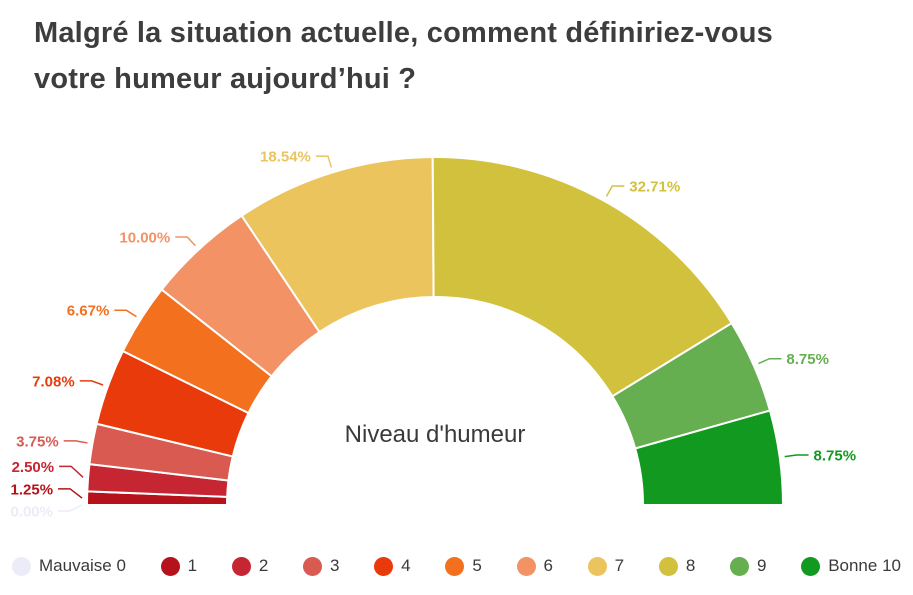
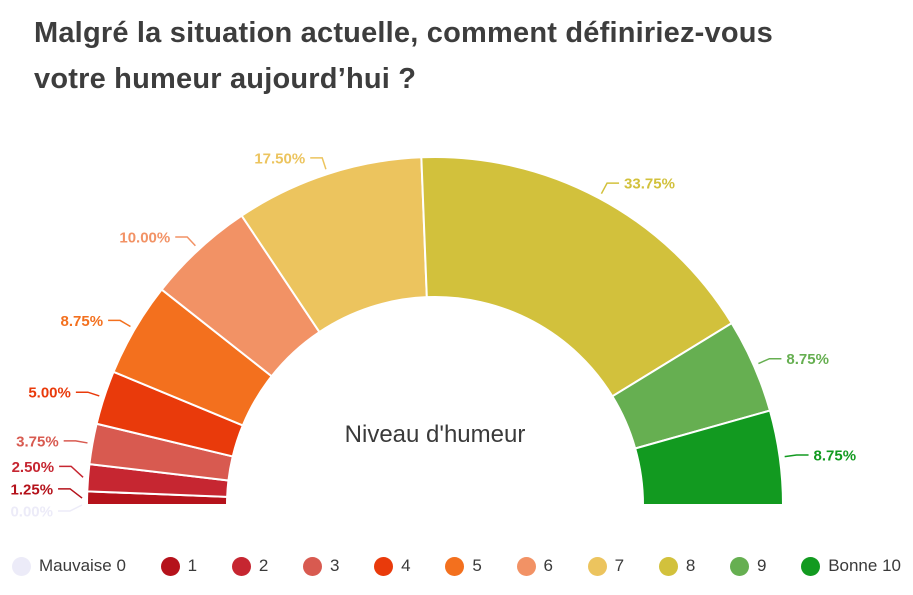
4: 7.08% -> 5.00%
5: 6.67% -> 8.75%
7: 18.54% -> 17.50%
8: 32.71% -> 33.75%
